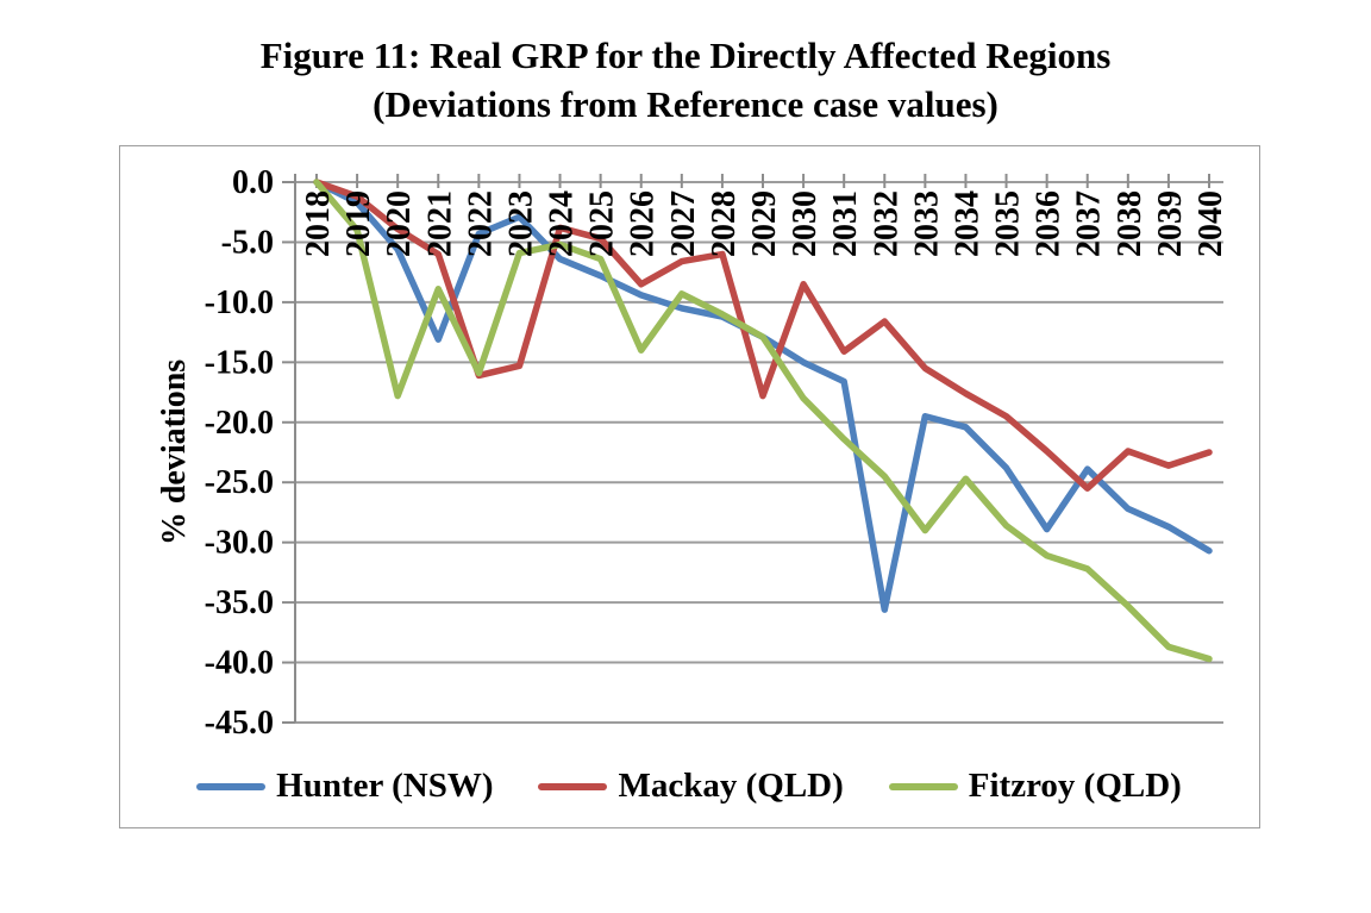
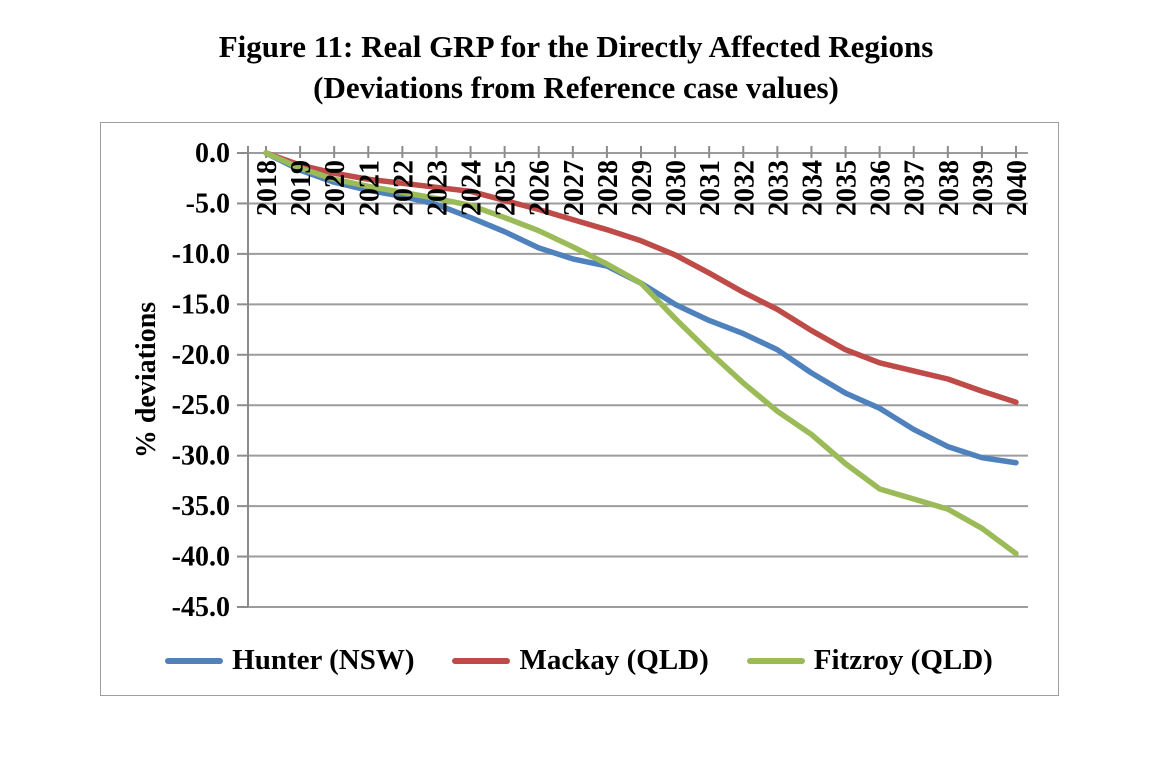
Fitzroy (QLD)/2019: -4.0 -> -1.5
Hunter (NSW)/2020: -5.6 -> -2.9
Mackay (QLD)/2020: -3.9 -> -2.0
Fitzroy (QLD)/2020: -17.8 -> -2.6
Hunter (NSW)/2021: -13.1 -> -3.7
Mackay (QLD)/2021: -6.0 -> -2.6
Fitzroy (QLD)/2021: -8.9 -> -3.3
Mackay (QLD)/2022: -16.1 -> -3.0
Fitzroy (QLD)/2022: -15.9 -> -3.9
Hunter (NSW)/2023: -2.9 -> -5.1
Mackay (QLD)/2023: -15.3 -> -3.4
Fitzroy (QLD)/2023: -5.9 -> -4.5
Mackay (QLD)/2026: -8.5 -> -5.6
Fitzroy (QLD)/2026: -14.0 -> -7.7
Mackay (QLD)/2028: -6.0 -> -7.6
Mackay (QLD)/2029: -17.8 -> -8.7
Mackay (QLD)/2030: -8.5 -> -10.1
Fitzroy (QLD)/2030: -18.0 -> -16.4
Mackay (QLD)/2031: -14.1 -> -11.9
Fitzroy (QLD)/2031: -21.4 -> -19.7
Hunter (NSW)/2032: -35.6 -> -17.9
Mackay (QLD)/2032: -11.6 -> -13.8
Fitzroy (QLD)/2032: -24.5 -> -22.8
Fitzroy (QLD)/2033: -29.0 -> -25.6
Hunter (NSW)/2034: -20.4 -> -21.8
Fitzroy (QLD)/2034: -24.7 -> -27.9
Fitzroy (QLD)/2035: -28.6 -> -30.8
Hunter (NSW)/2036: -28.9 -> -25.3
Mackay (QLD)/2036: -22.4 -> -20.8
Fitzroy (QLD)/2036: -31.1 -> -33.3
Hunter (NSW)/2037: -23.9 -> -27.4
Mackay (QLD)/2037: -25.5 -> -21.6
Fitzroy (QLD)/2037: -32.2 -> -34.3
Hunter (NSW)/2038: -27.2 -> -29.1
Hunter (NSW)/2039: -28.7 -> -30.2
Fitzroy (QLD)/2039: -38.7 -> -37.2
Mackay (QLD)/2040: -22.5 -> -24.7
